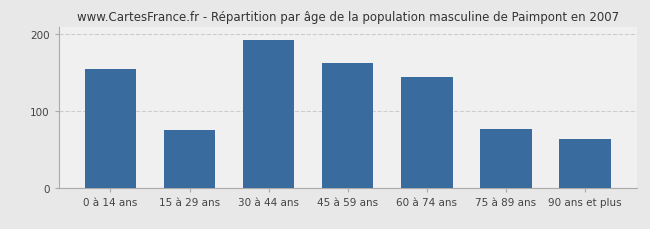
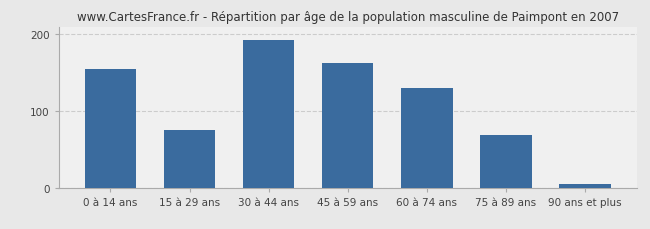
60 à 74 ans: 144 -> 130
75 à 89 ans: 76 -> 68
90 ans et plus: 64 -> 5
